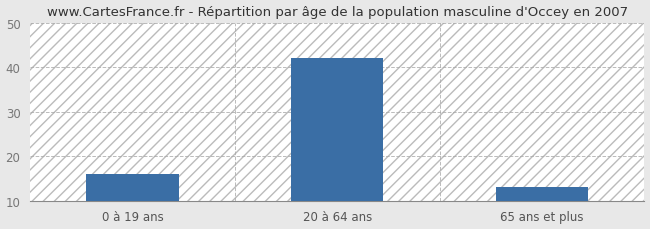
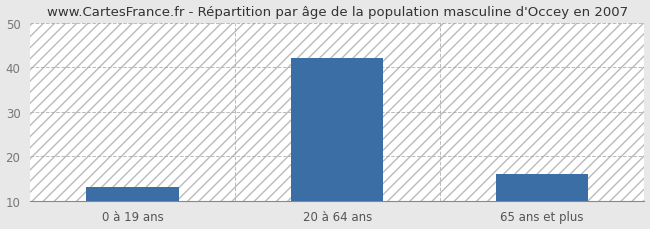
0 à 19 ans: 16 -> 13
65 ans et plus: 13 -> 16
